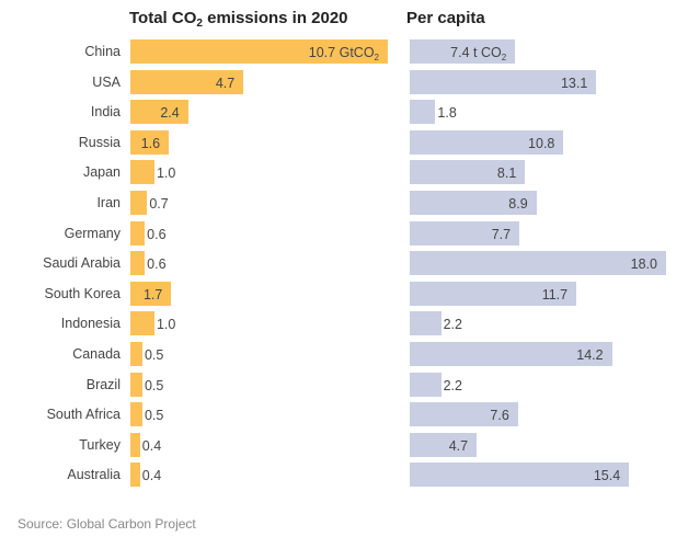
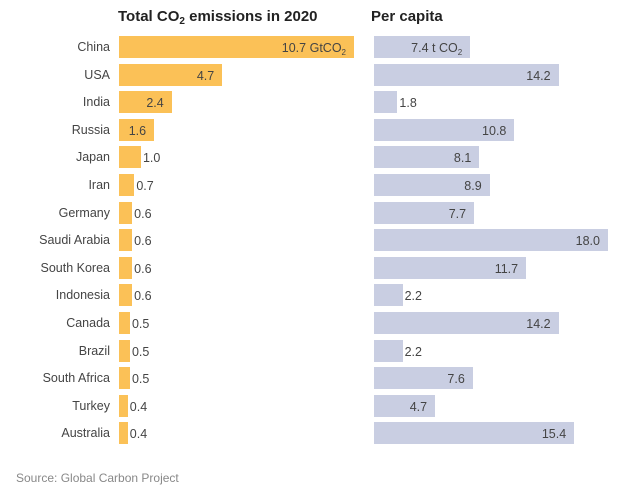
Total CO2 emissions in 2020/South Korea: 1.7 -> 0.6
Total CO2 emissions in 2020/Indonesia: 1.0 -> 0.6
Per capita/USA: 13.1 -> 14.2
